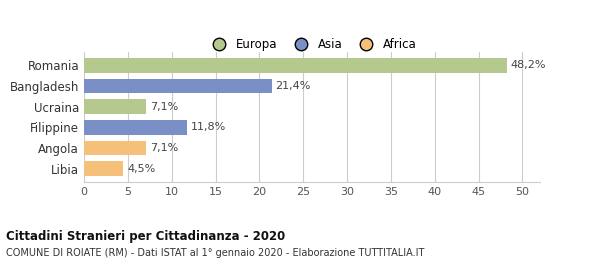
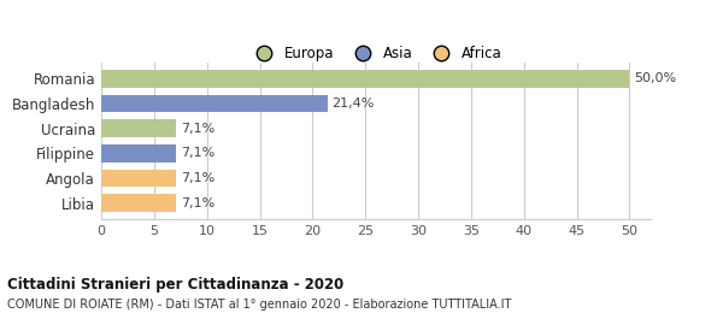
Romania: 48,2% -> 50,0%
Filippine: 11,8% -> 7,1%
Libia: 4,5% -> 7,1%
